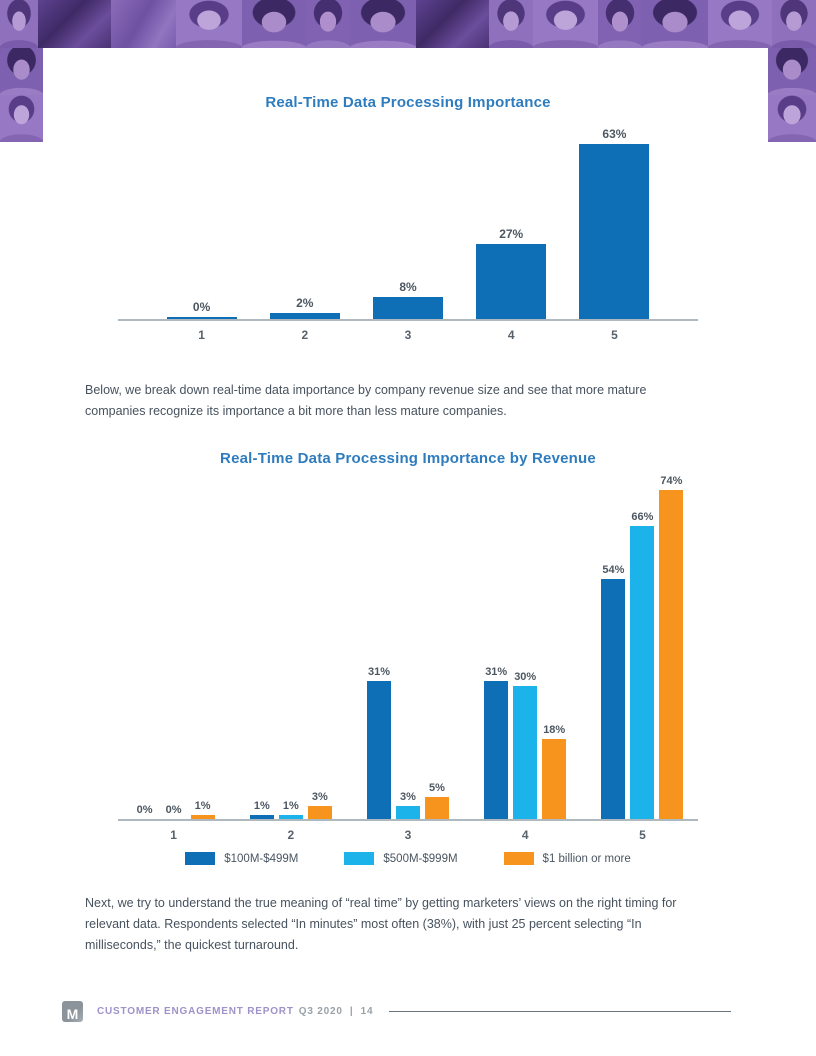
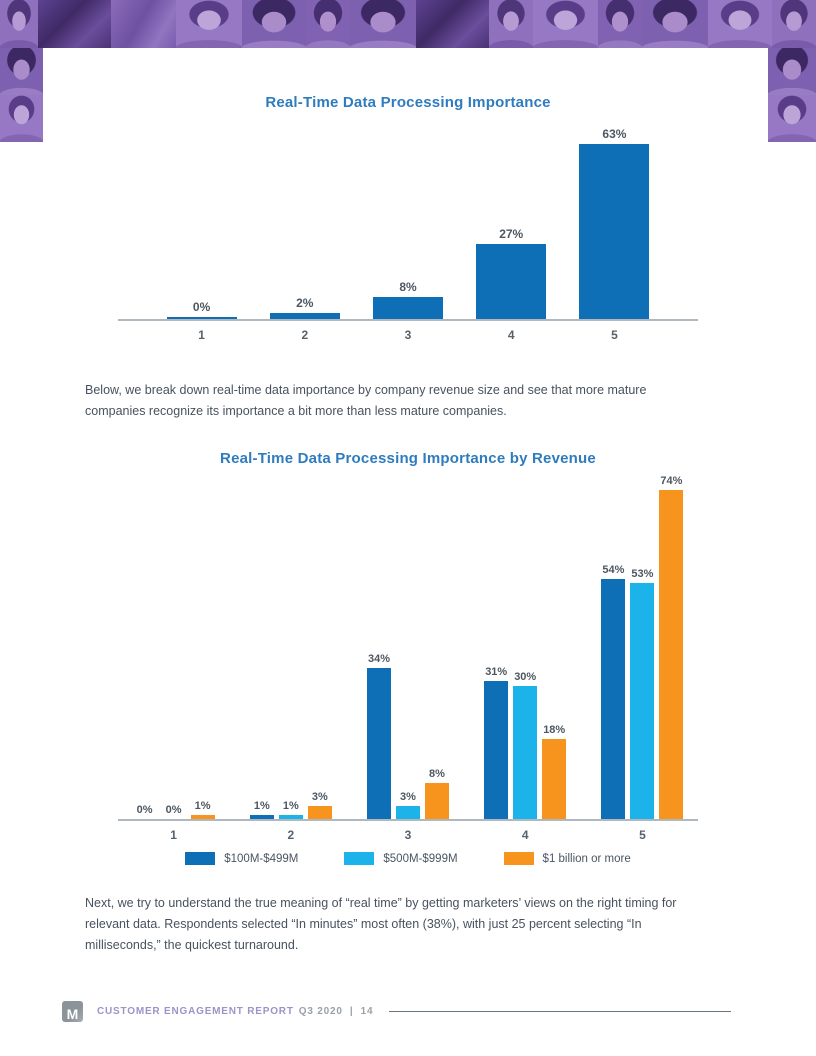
Real-Time Data Processing Importance by Revenue/$100M-$499M/3: 31% -> 34%
Real-Time Data Processing Importance by Revenue/$1 billion or more/3: 5% -> 8%
Real-Time Data Processing Importance by Revenue/$500M-$999M/5: 66% -> 53%
